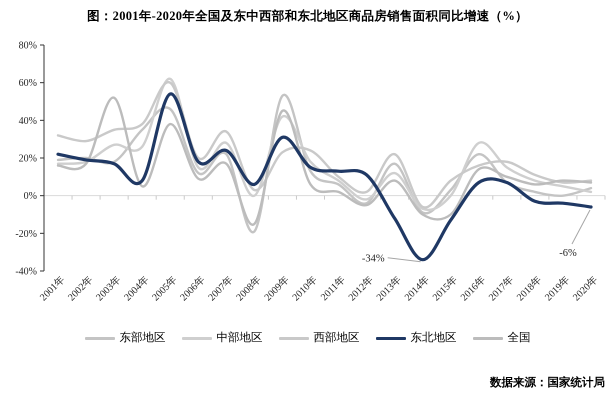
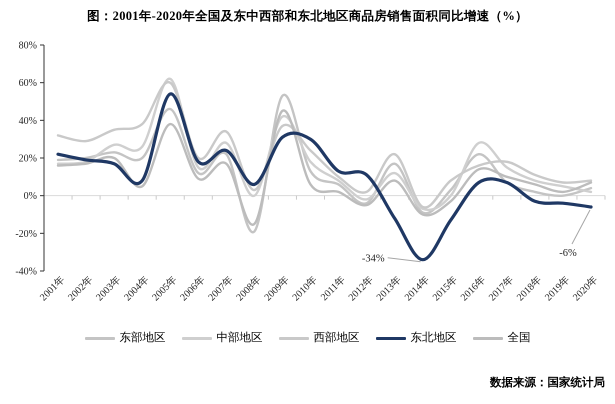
东部地区/2003年: 18% -> 23%
全国/2003年: 52% -> 20%
东部地区/2004年: 35% -> 20%
西部地区/2009年: 23% -> 37%
东北地区/2010年: 15% -> 30%
全国/2015年: -10% -> -3%
全国/2019年: 8% -> 2%
